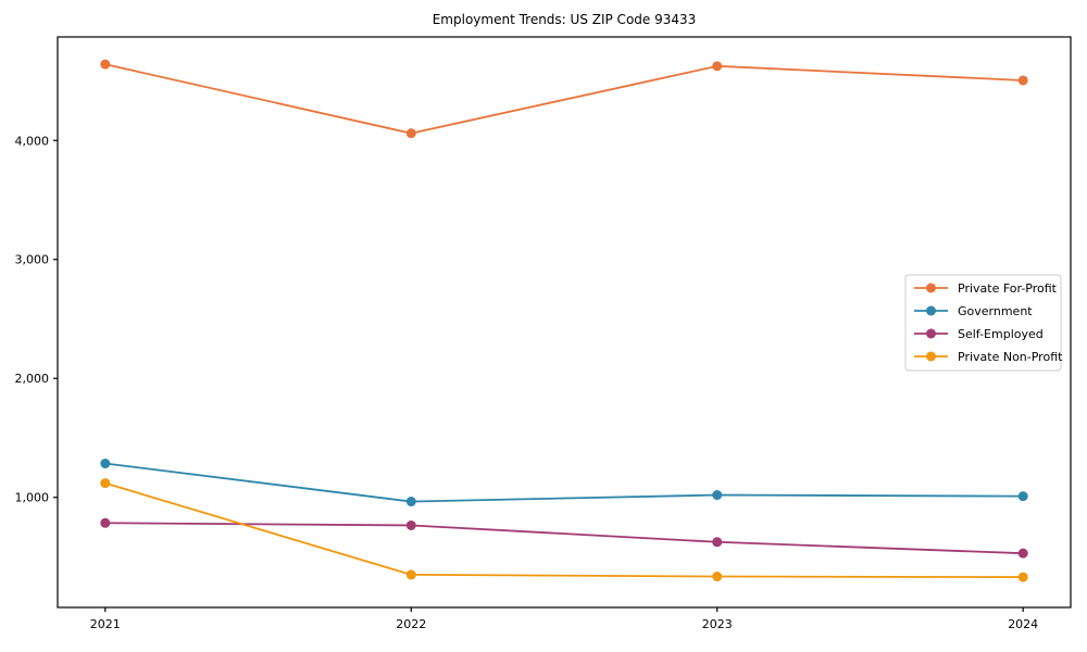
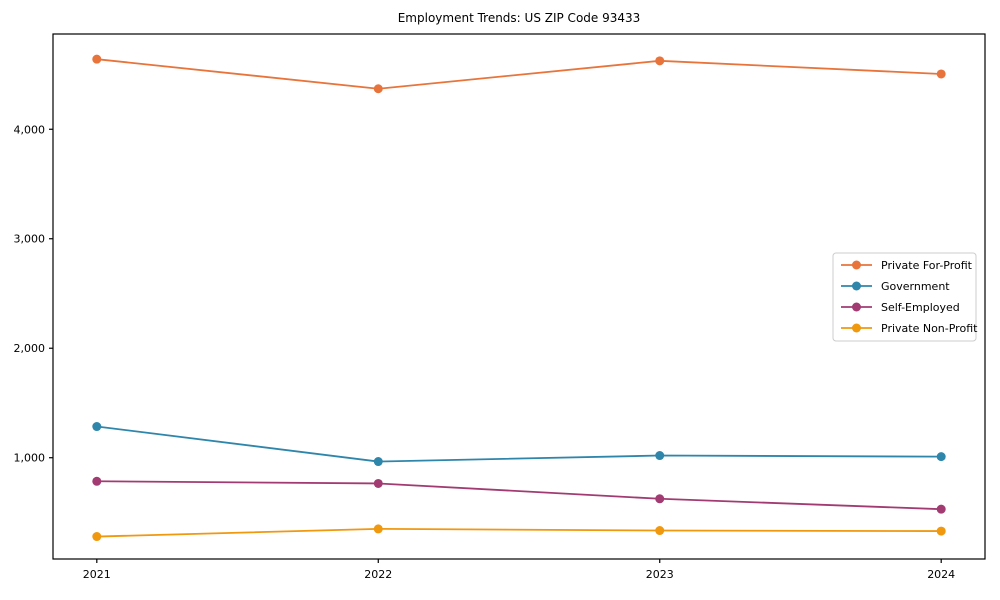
Private Non-Profit/2021: 1120 -> 280
Private For-Profit/2022: 4060 -> 4370
